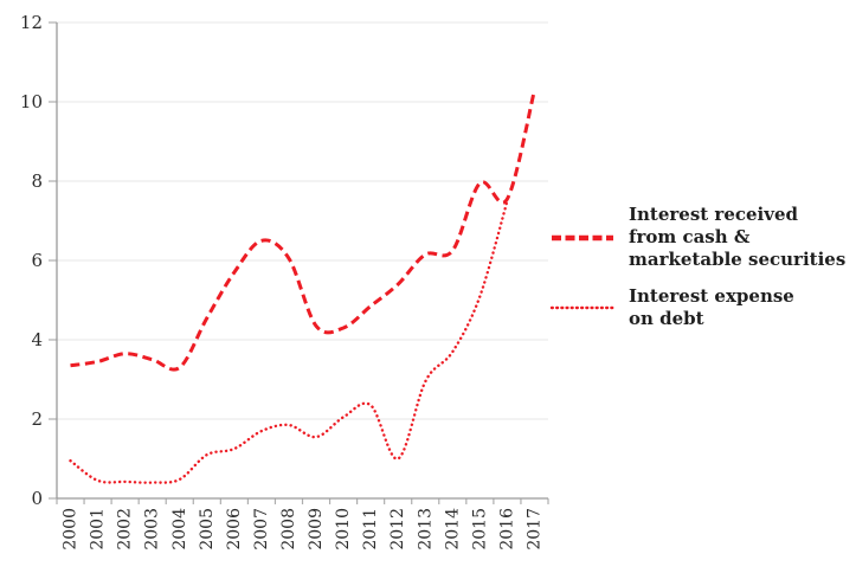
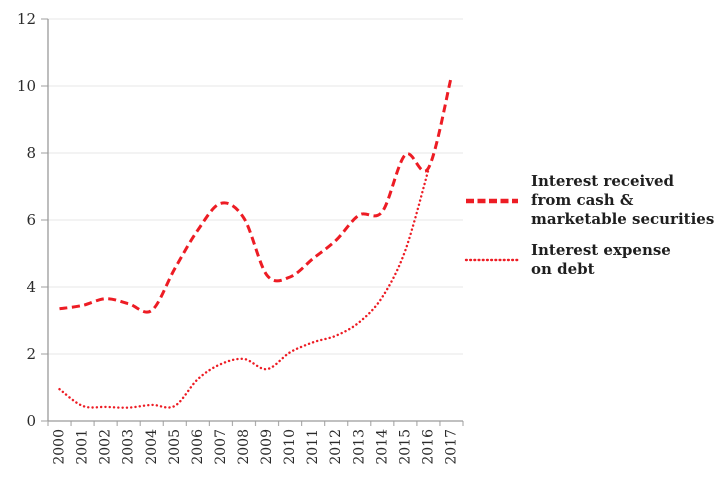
Interest expense on debt/2005: 1.1 -> 0.5
Interest expense on debt/2012: 1.0 -> 2.5
